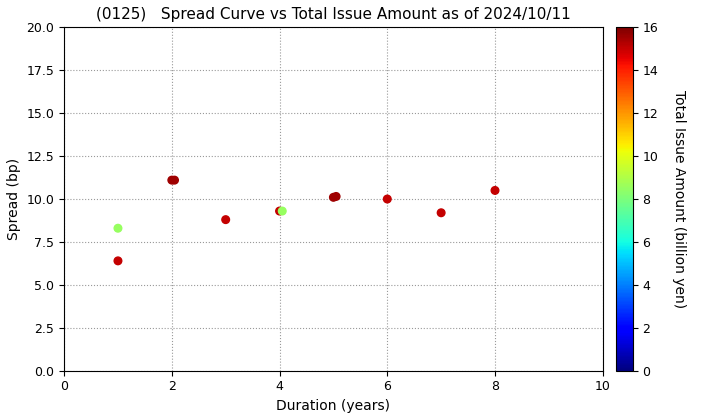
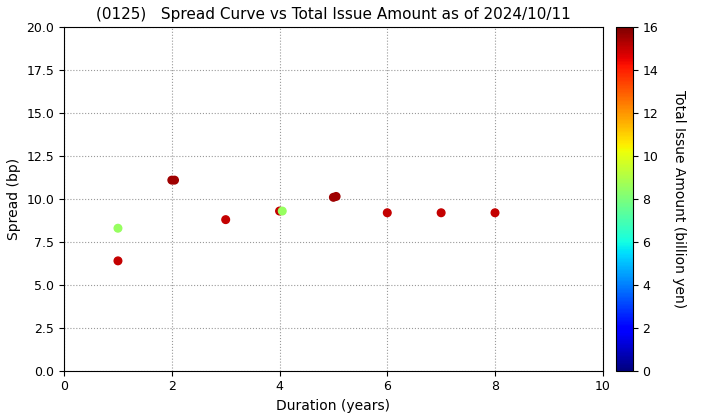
6: 10.0 -> 9.2
8: 10.5 -> 9.2
